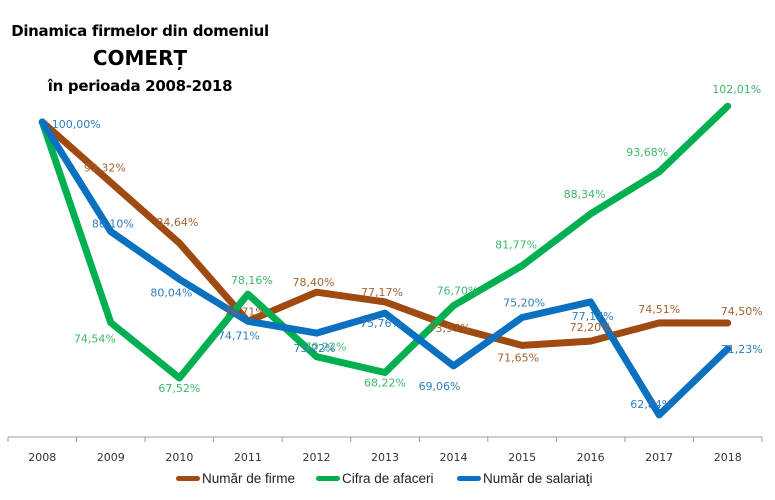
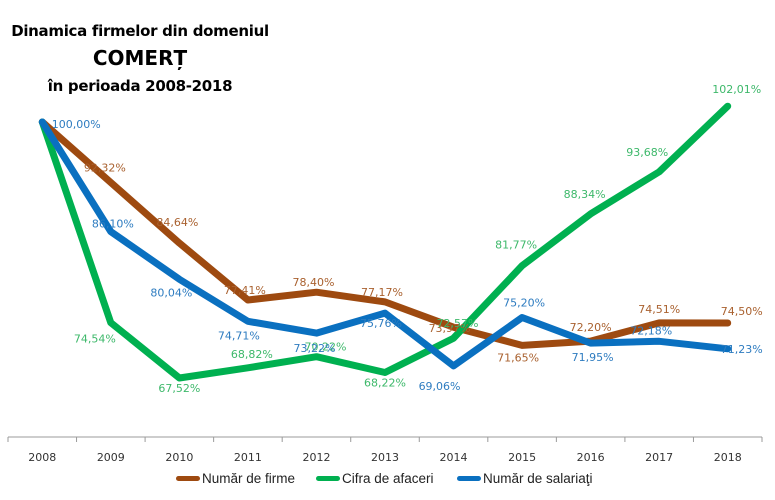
Număr de firme/2011: 74,71% -> 77,41%
Cifra de afaceri/2011: 78,16% -> 68,82%
Cifra de afaceri/2014: 76,70% -> 72,57%
Număr de salariaţi/2016: 77,17% -> 71,95%
Număr de salariaţi/2017: 62,84% -> 72,18%
